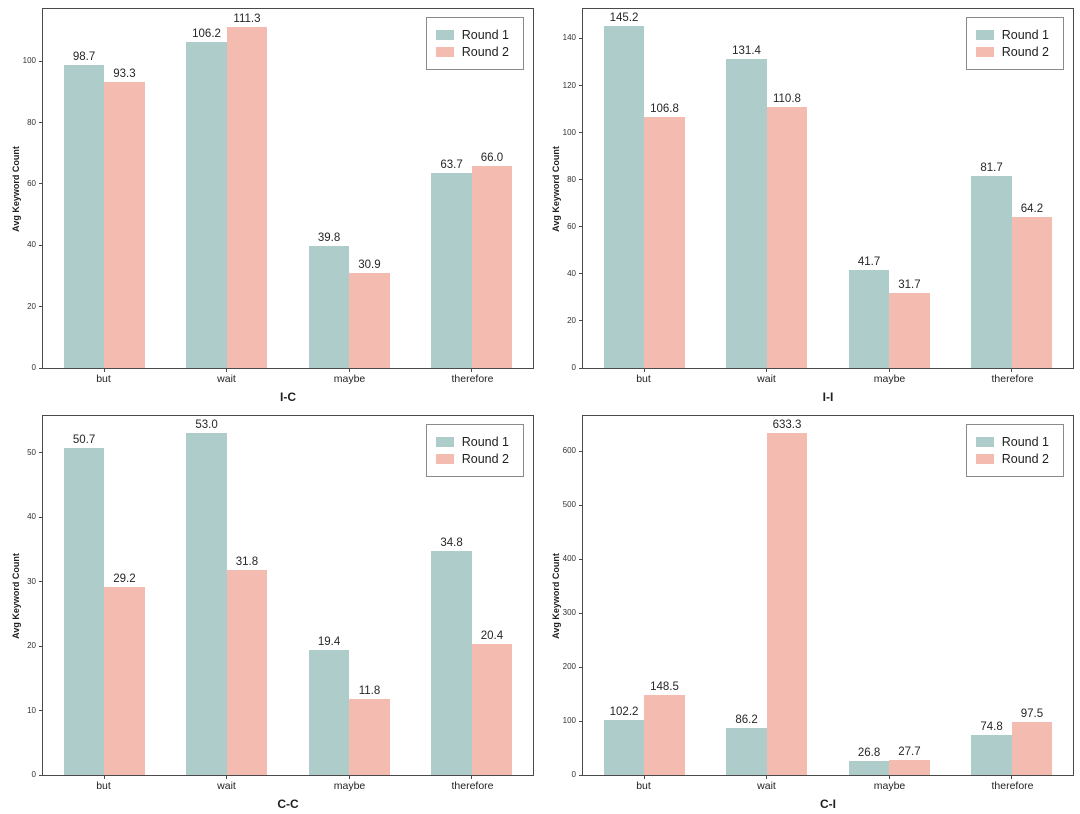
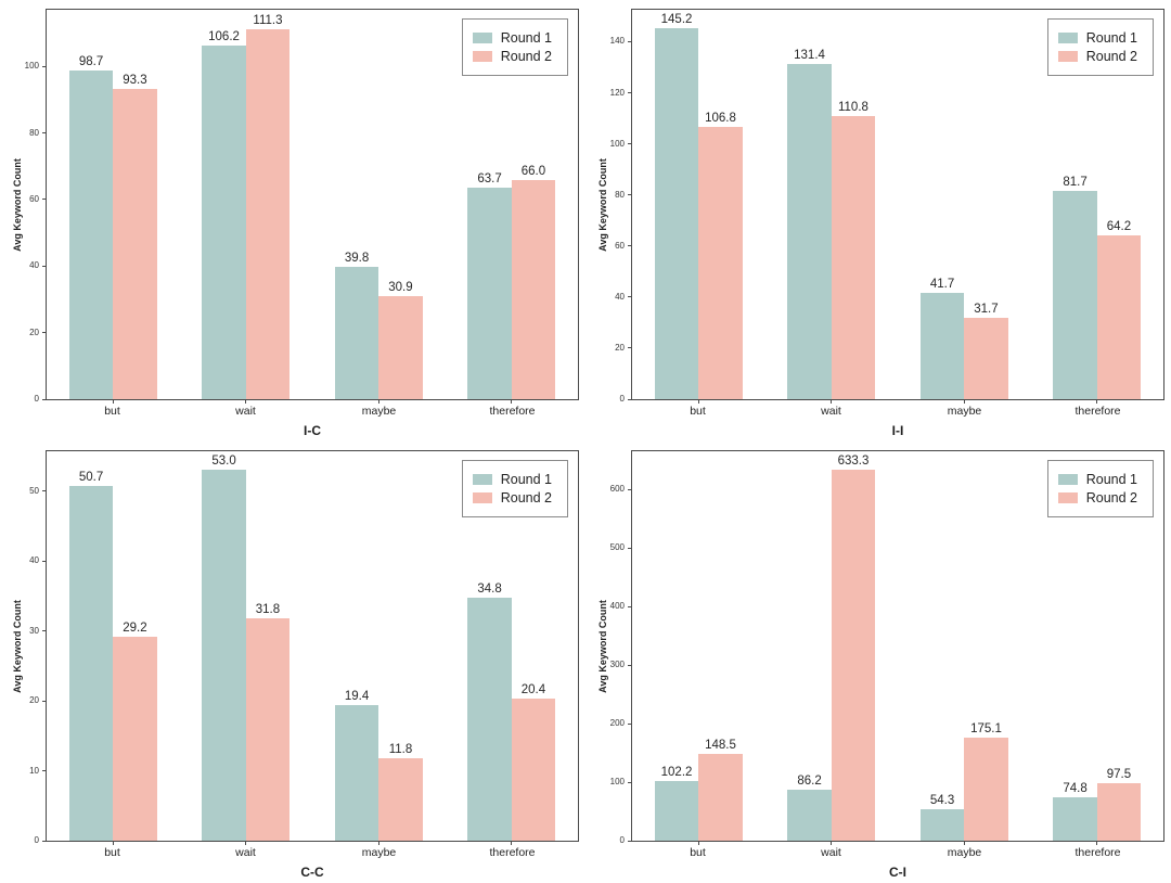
C-I/Round 1/maybe: 26.8 -> 54.3
C-I/Round 2/maybe: 27.7 -> 175.1
